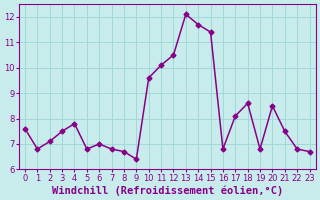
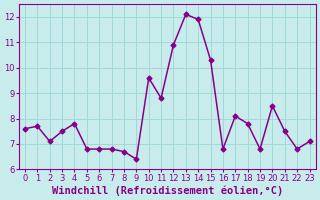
1: 6.8 -> 7.7
6: 7.0 -> 6.8
11: 10.1 -> 8.8
12: 10.5 -> 10.9
14: 11.7 -> 11.9
15: 11.4 -> 10.3
18: 8.6 -> 7.8
23: 6.7 -> 7.1
